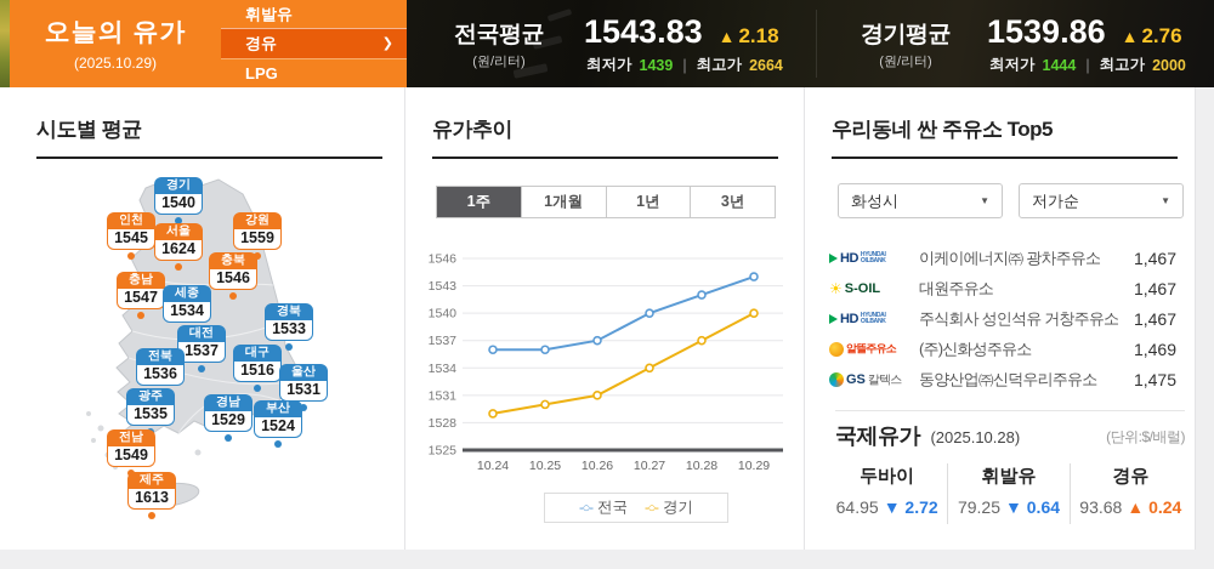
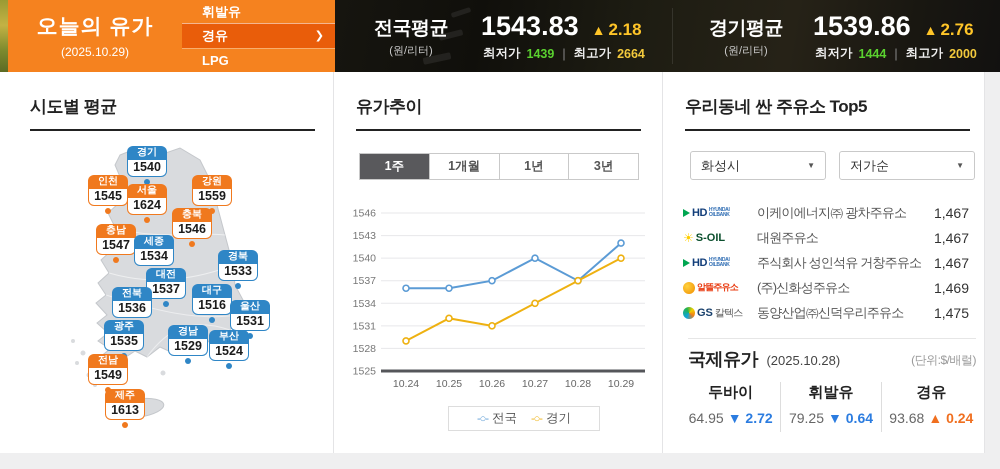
경기/10.25: 1530 -> 1532
전국/10.28: 1542 -> 1537
전국/10.29: 1544 -> 1542
